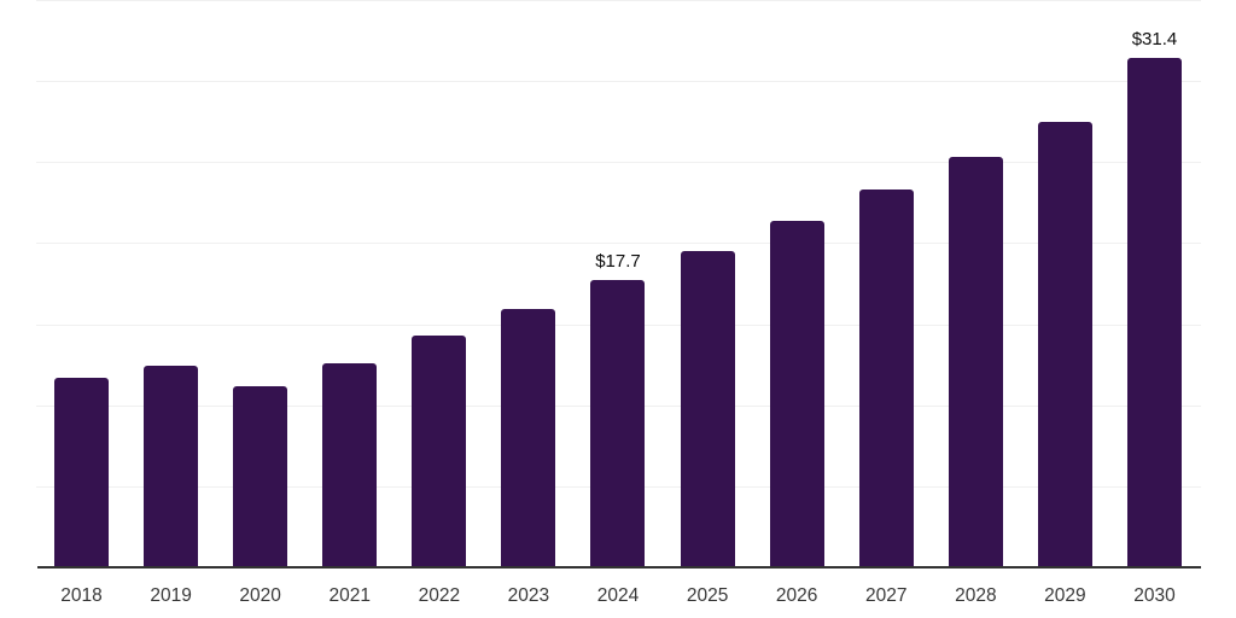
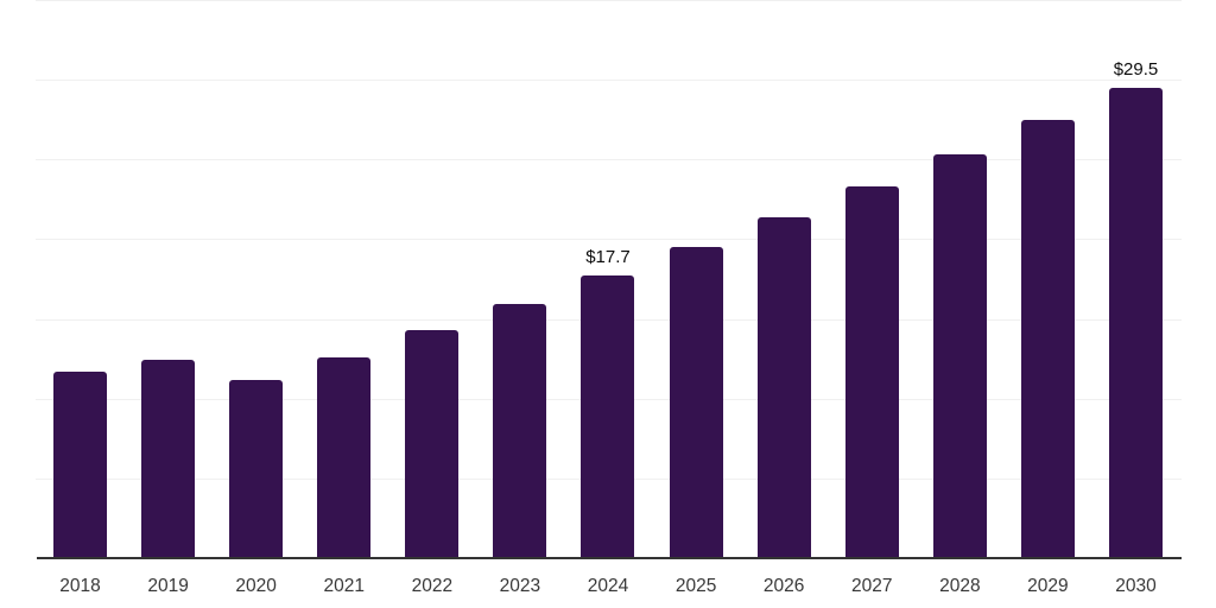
2030: $31.4 -> $29.5
